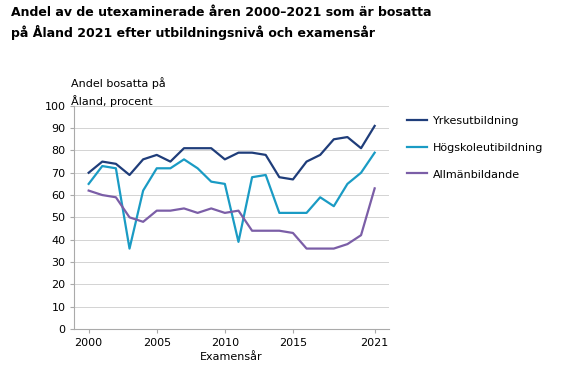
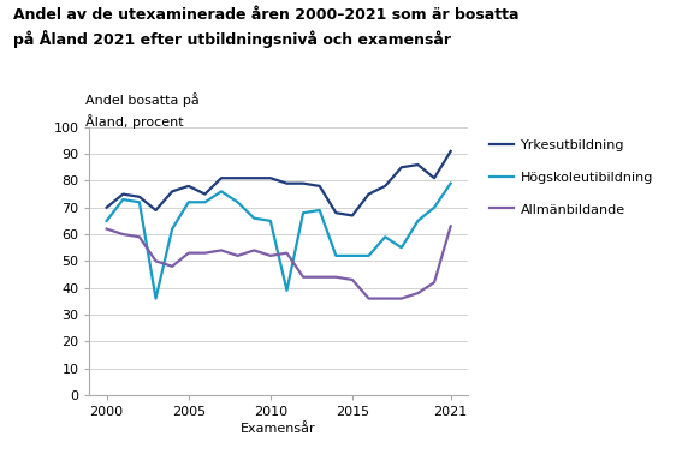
Yrkesutbildning/2010: 76 -> 81
